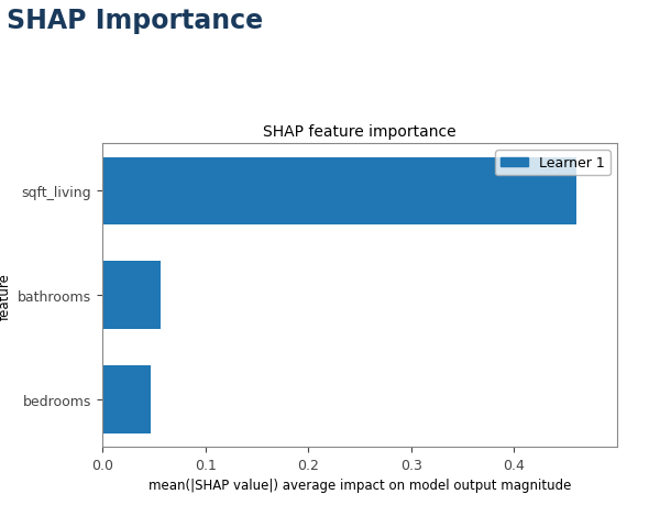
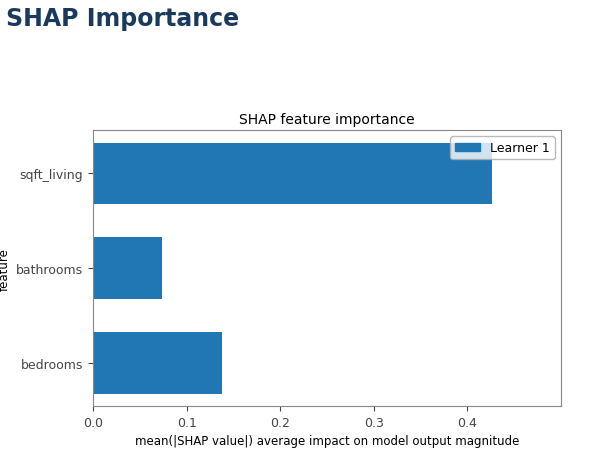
sqft_living: 0.460 -> 0.426
bathrooms: 0.057 -> 0.074
bedrooms: 0.047 -> 0.138
